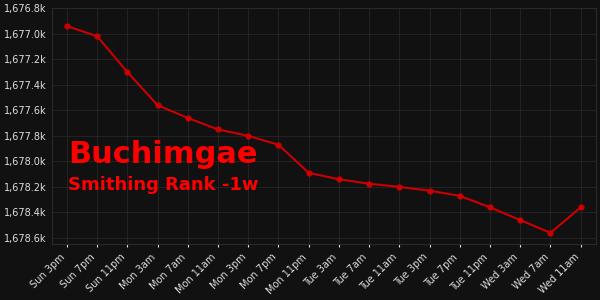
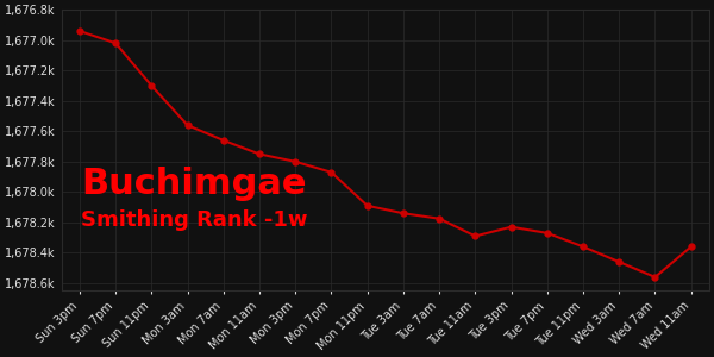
Tue 11am: 1,678.20k -> 1,678.29k
